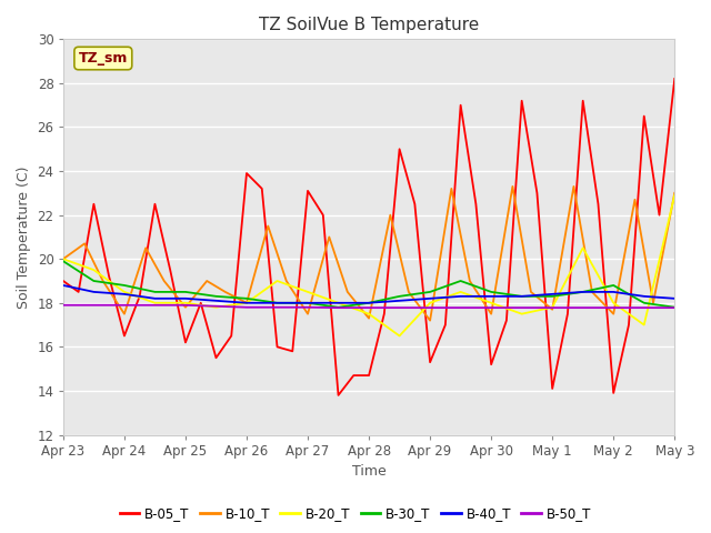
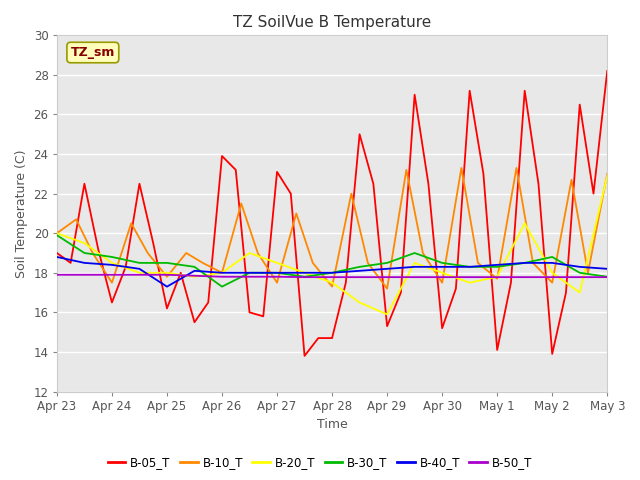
B-40_T/Apr 25: 18.2 -> 17.3
B-30_T/Apr 26: 18.2 -> 17.3
B-20_T/Apr 29: 18.0 -> 15.9
